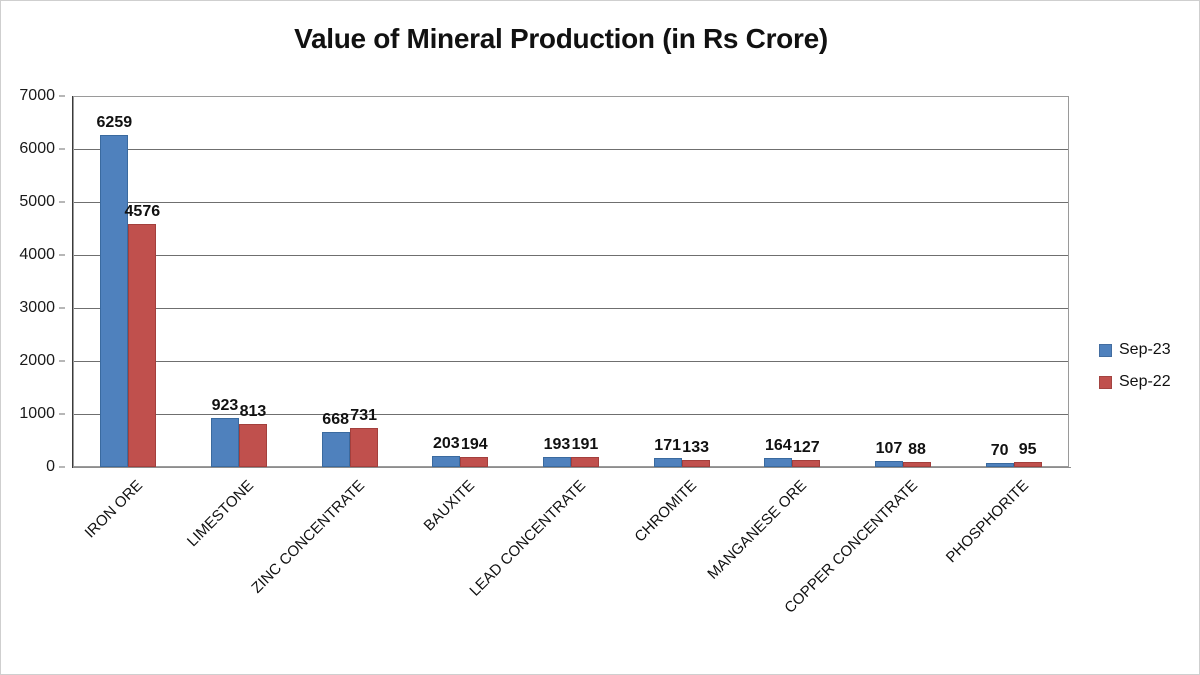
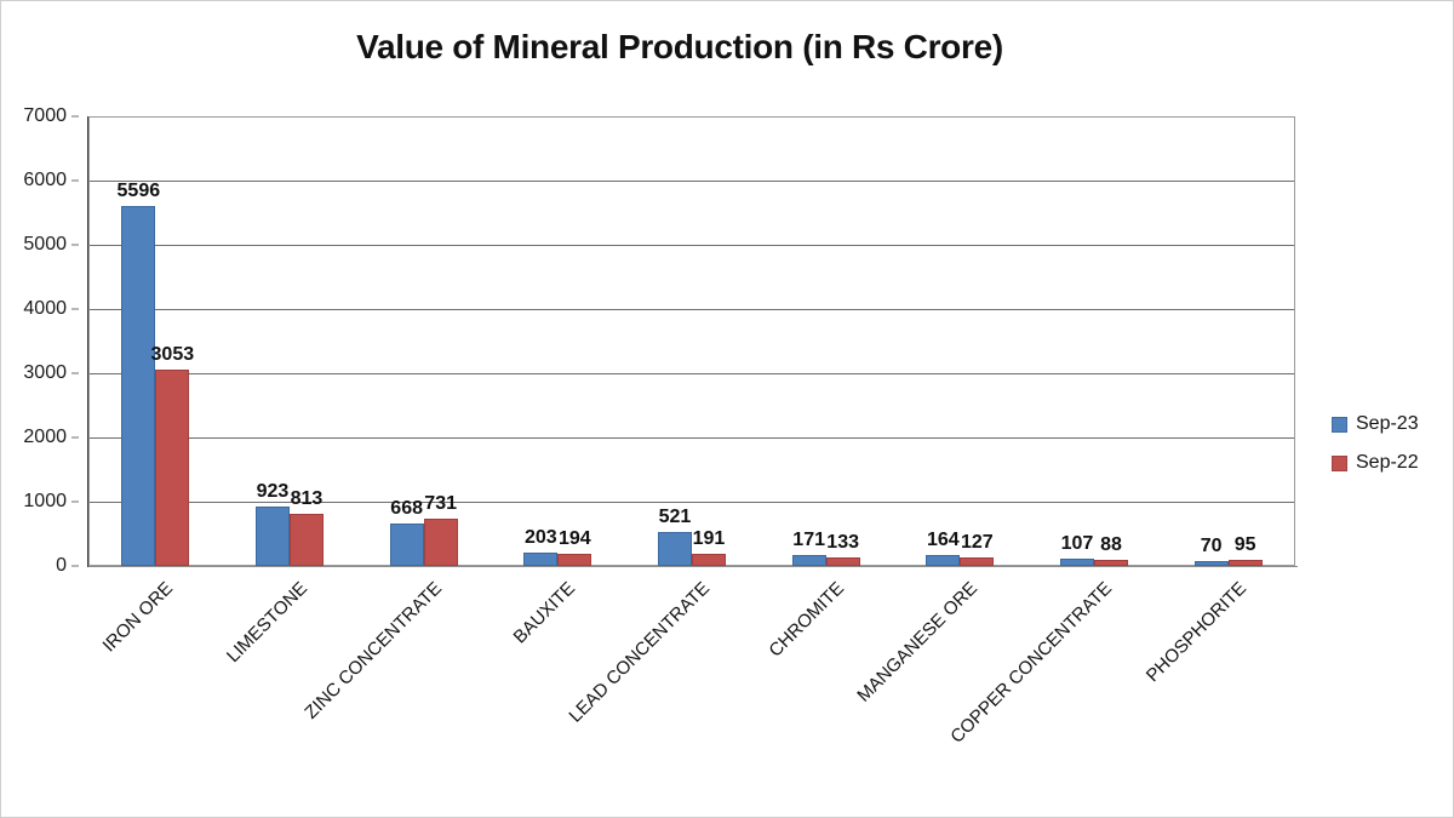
Sep-23/IRON ORE: 6259 -> 5596
Sep-22/IRON ORE: 4576 -> 3053
Sep-23/LEAD CONCENTRATE: 193 -> 521
